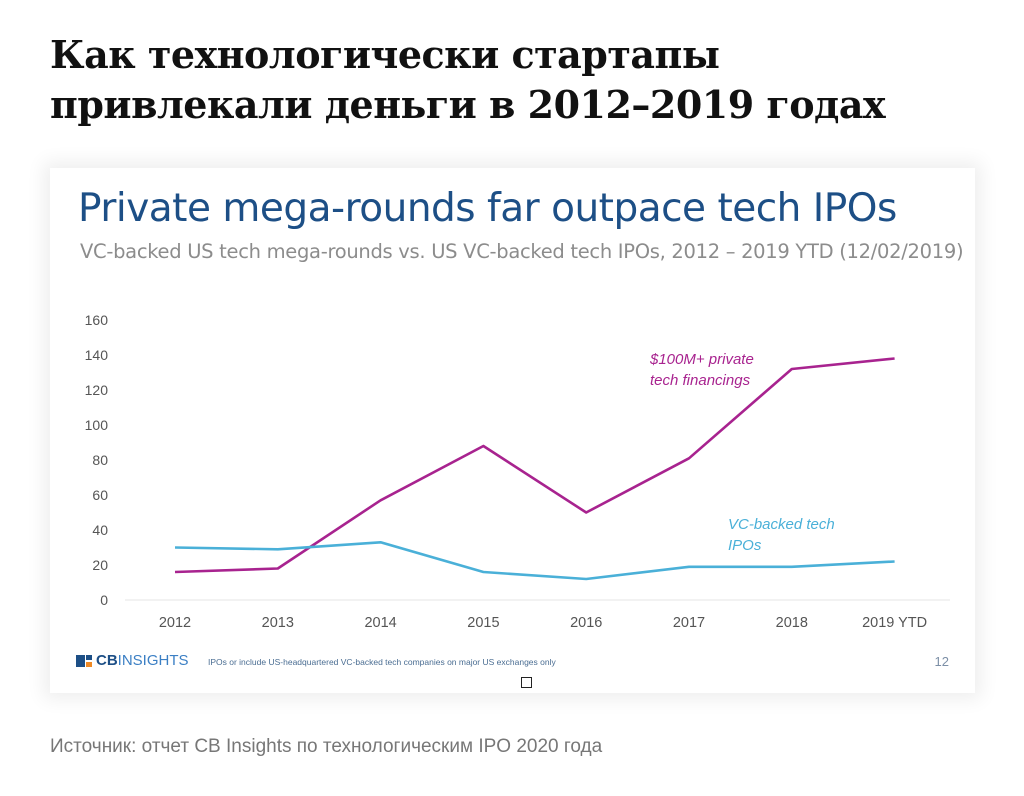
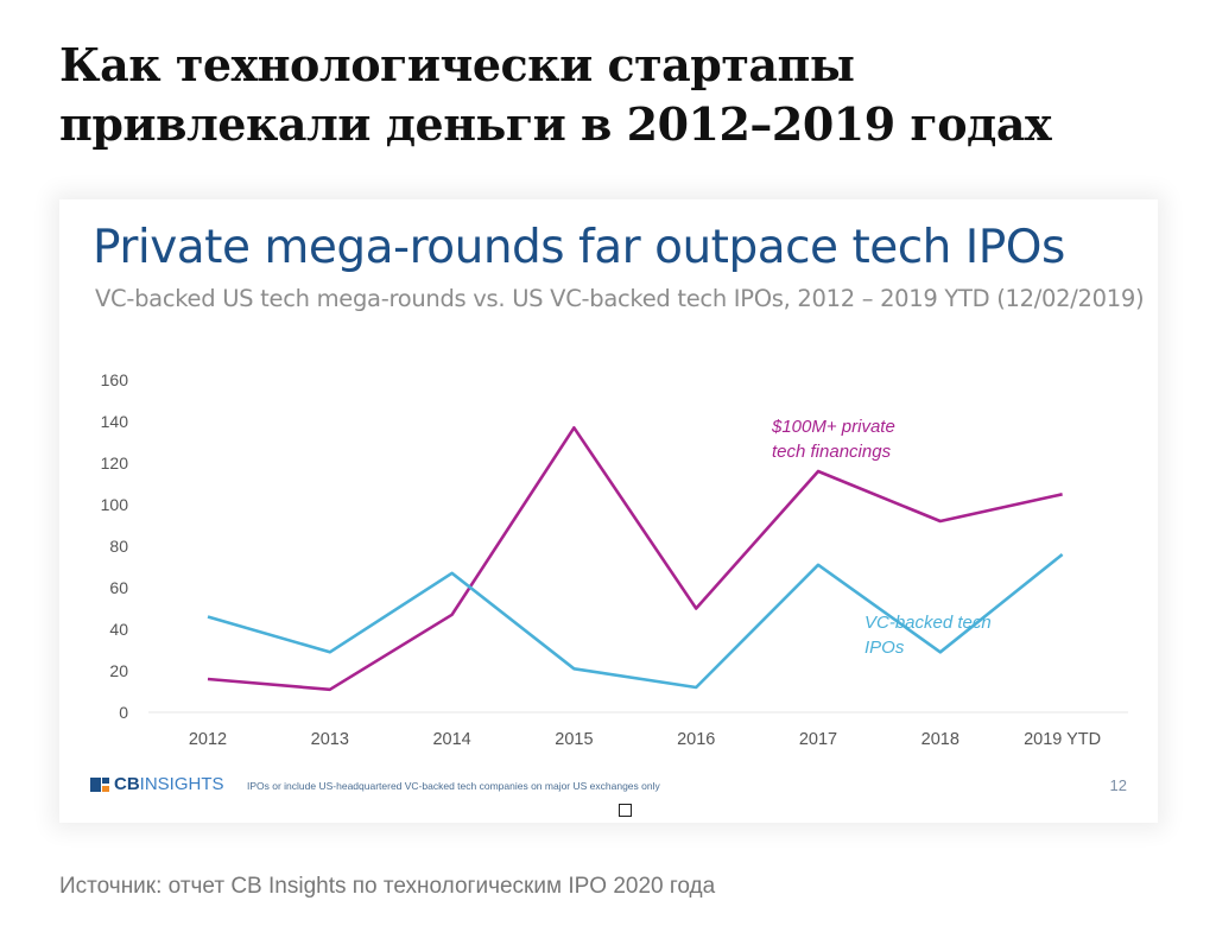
VC-backed tech IPOs/2012: 30 -> 46
$100M+ private tech financings/2013: 18 -> 11
$100M+ private tech financings/2014: 57 -> 47
VC-backed tech IPOs/2014: 33 -> 67
$100M+ private tech financings/2015: 88 -> 137
VC-backed tech IPOs/2015: 16 -> 21
$100M+ private tech financings/2017: 81 -> 116
VC-backed tech IPOs/2017: 19 -> 71
$100M+ private tech financings/2018: 132 -> 92
VC-backed tech IPOs/2018: 19 -> 29
$100M+ private tech financings/2019 YTD: 138 -> 105
VC-backed tech IPOs/2019 YTD: 22 -> 76
